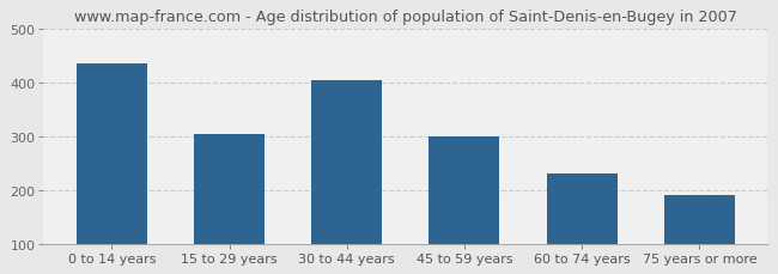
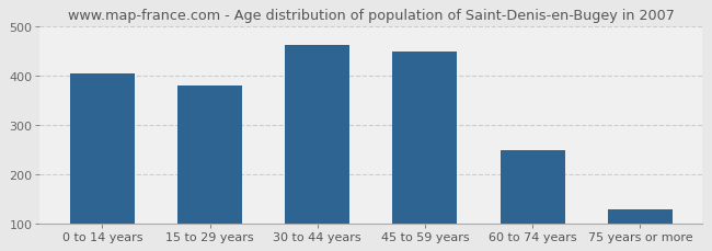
0 to 14 years: 435 -> 405
15 to 29 years: 305 -> 380
30 to 44 years: 405 -> 463
45 to 59 years: 300 -> 450
60 to 74 years: 230 -> 248
75 years or more: 190 -> 128
